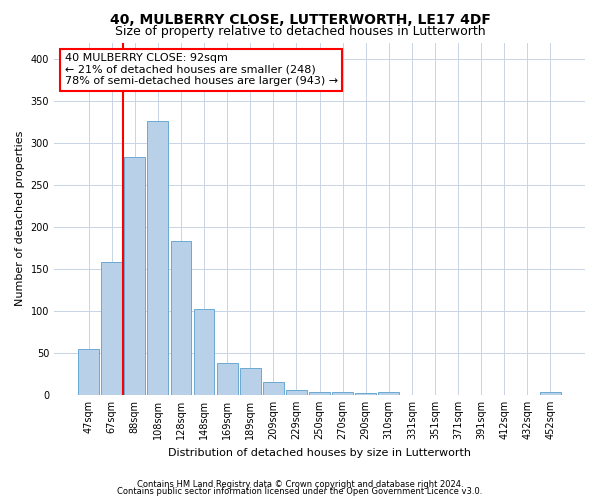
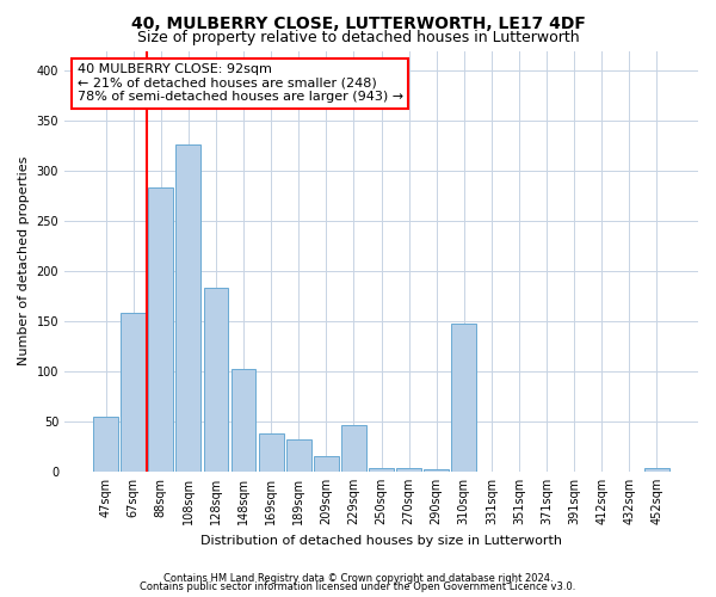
229sqm: 6 -> 46
310sqm: 4 -> 148
